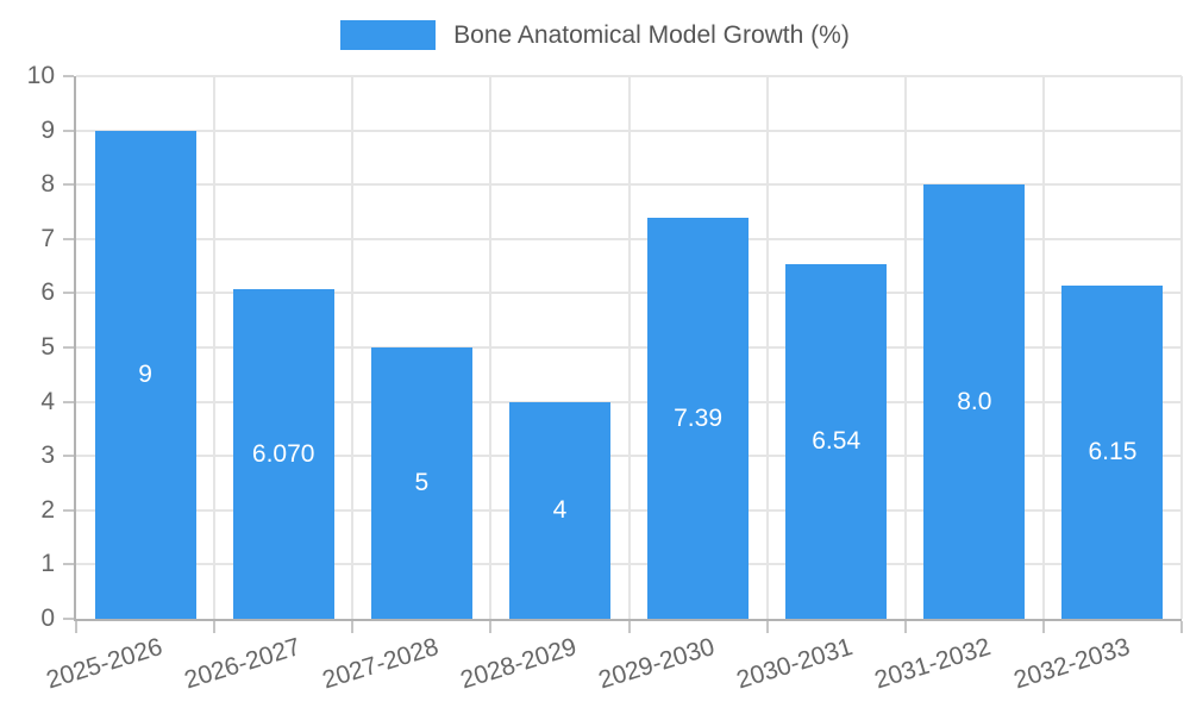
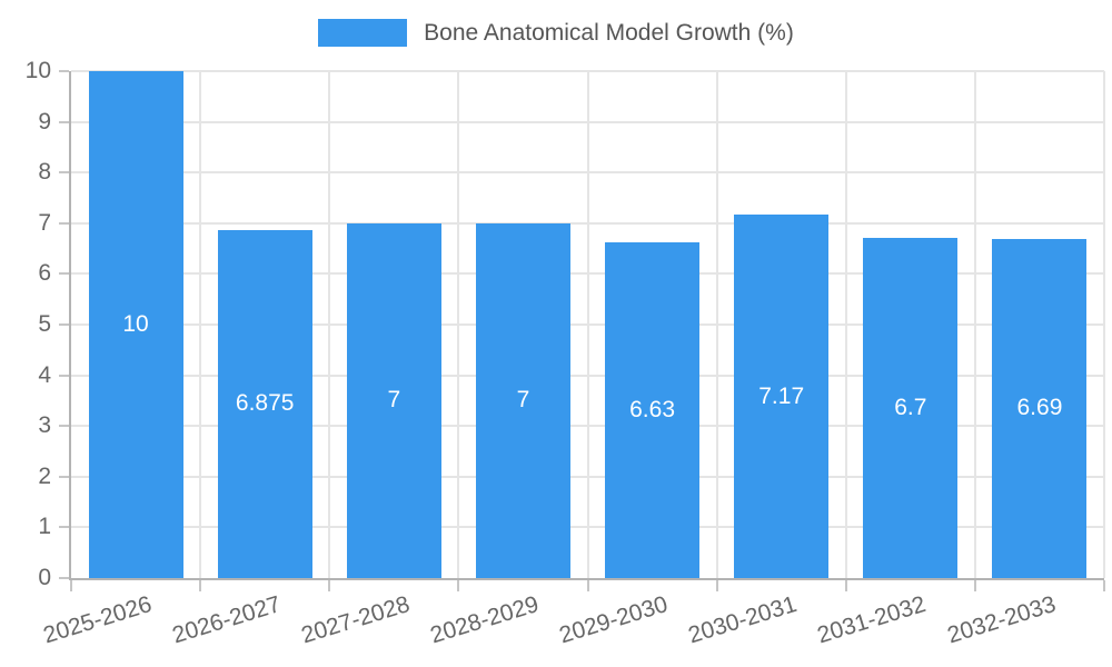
2025-2026: 9 -> 10
2026-2027: 6.070 -> 6.875
2027-2028: 5 -> 7
2028-2029: 4 -> 7
2029-2030: 7.39 -> 6.63
2030-2031: 6.54 -> 7.17
2031-2032: 8.0 -> 6.7
2032-2033: 6.15 -> 6.69
